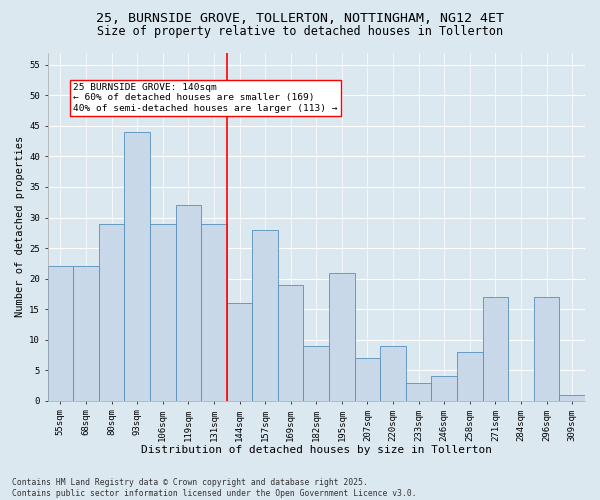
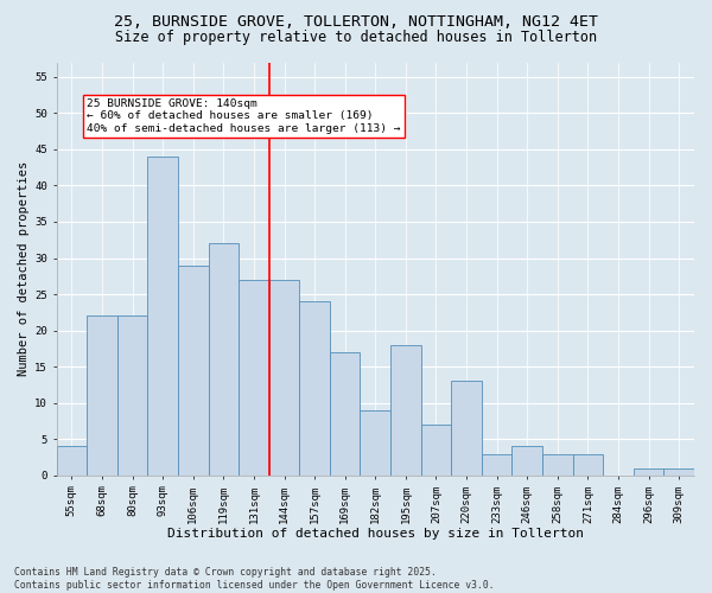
55sqm: 22 -> 4
80sqm: 29 -> 22
131sqm: 29 -> 27
144sqm: 16 -> 27
157sqm: 28 -> 24
169sqm: 19 -> 17
195sqm: 21 -> 18
220sqm: 9 -> 13
258sqm: 8 -> 3
271sqm: 17 -> 3
296sqm: 17 -> 1
